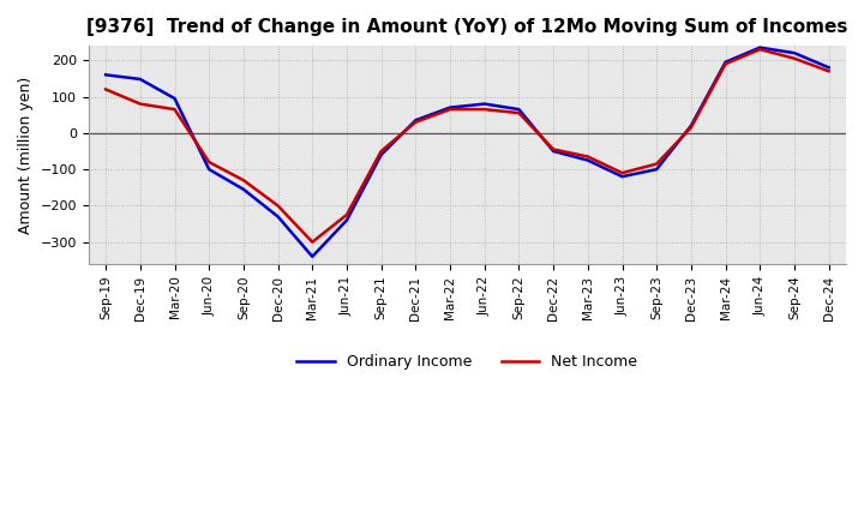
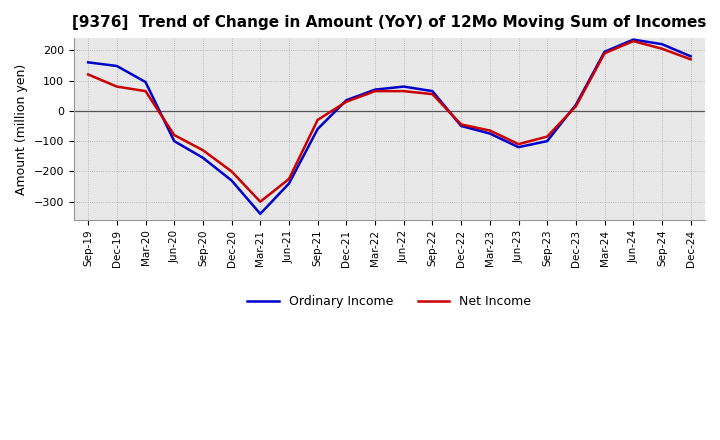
Net Income/Sep-21: -50 -> -30
